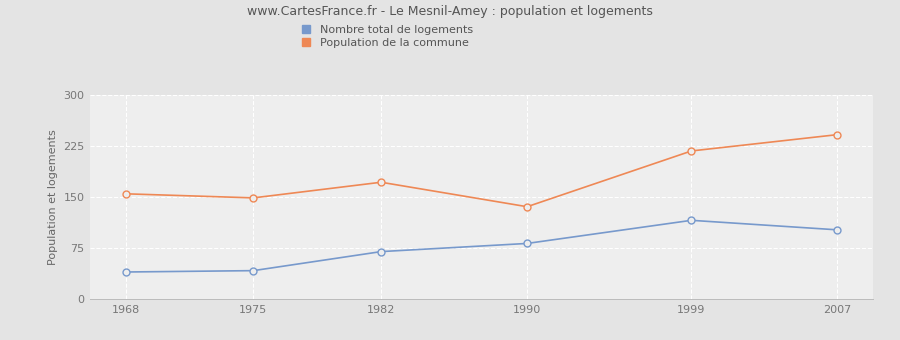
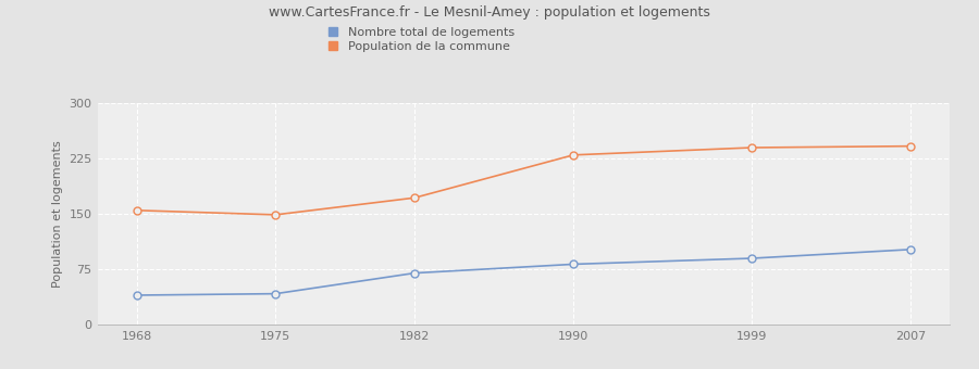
Population de la commune/1990: 136 -> 230
Nombre total de logements/1999: 116 -> 90
Population de la commune/1999: 218 -> 240
